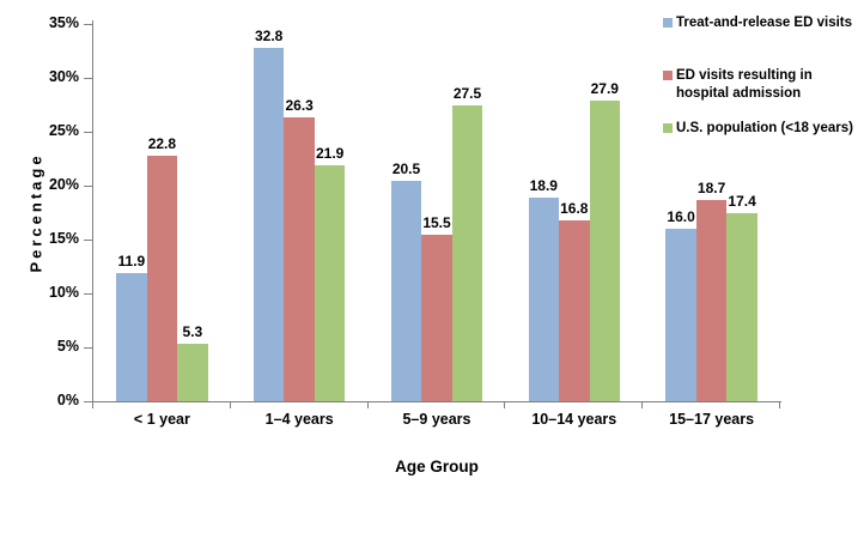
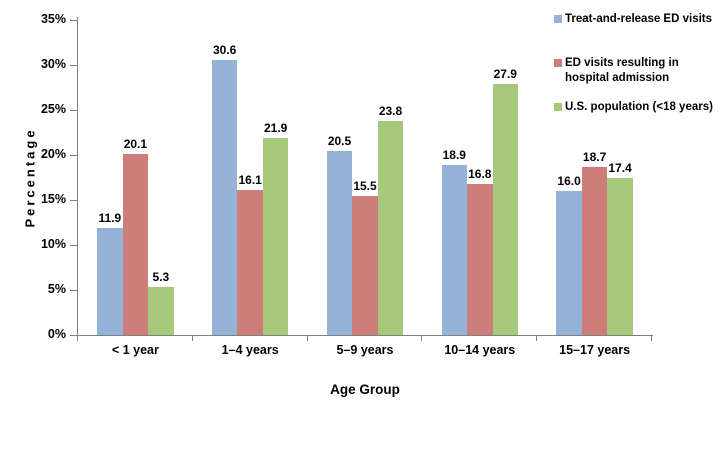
ED visits resulting in hospital admission/< 1 year: 22.8 -> 20.1
Treat-and-release ED visits/1–4 years: 32.8 -> 30.6
ED visits resulting in hospital admission/1–4 years: 26.3 -> 16.1
U.S. population (<18 years)/5–9 years: 27.5 -> 23.8
